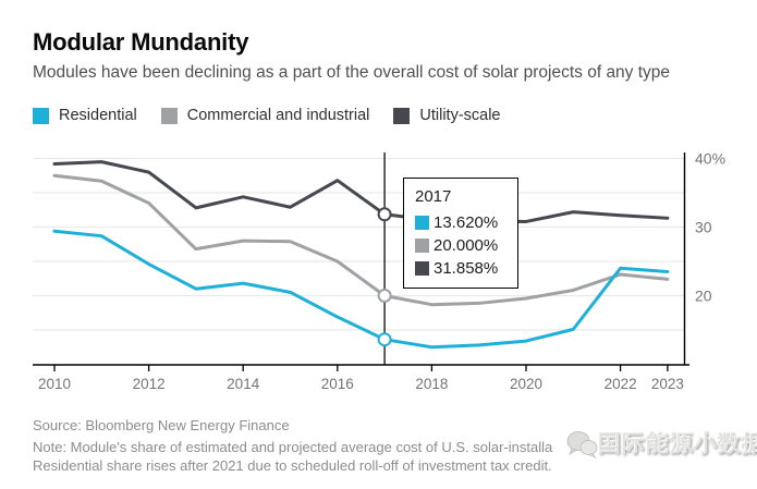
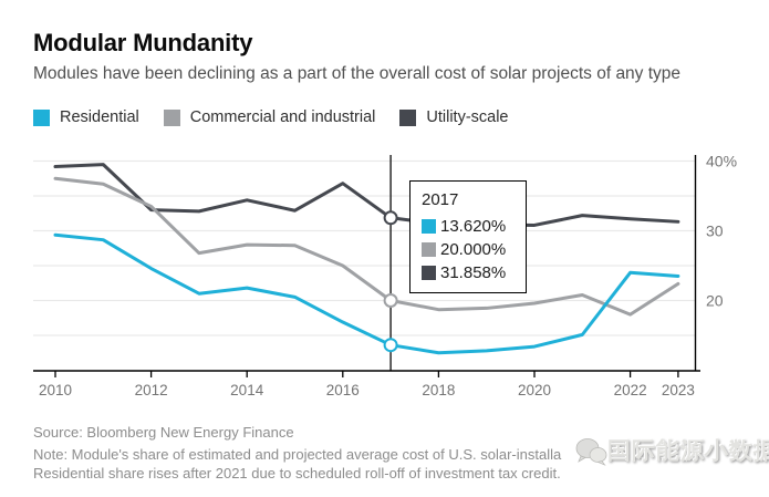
Utility-scale/2012: 38% -> 33%
Commercial and industrial/2022: 23% -> 18%
